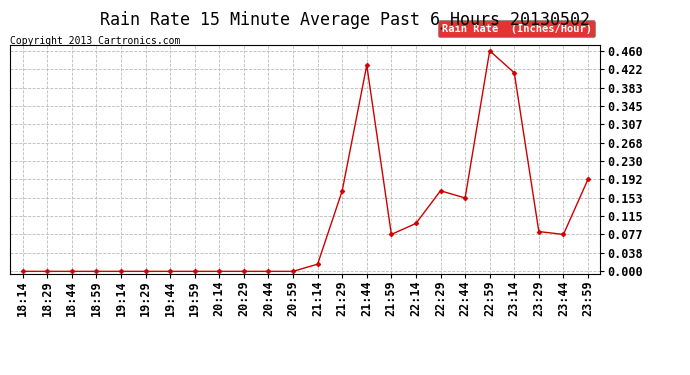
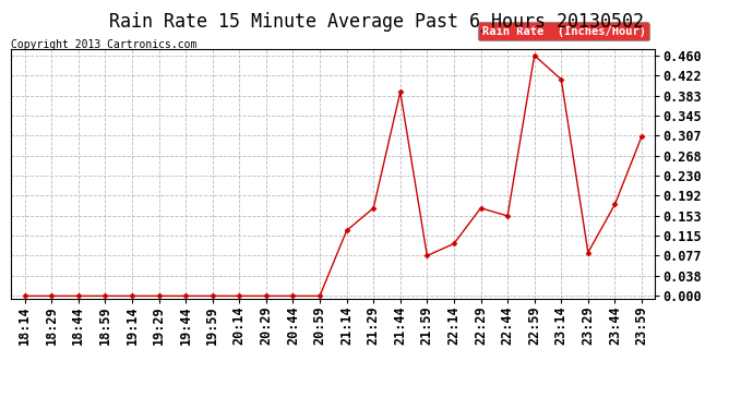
21:14: 0.015 -> 0.125
21:44: 0.430 -> 0.390
23:44: 0.077 -> 0.175
23:59: 0.192 -> 0.305
